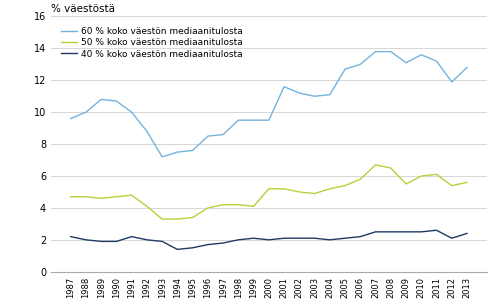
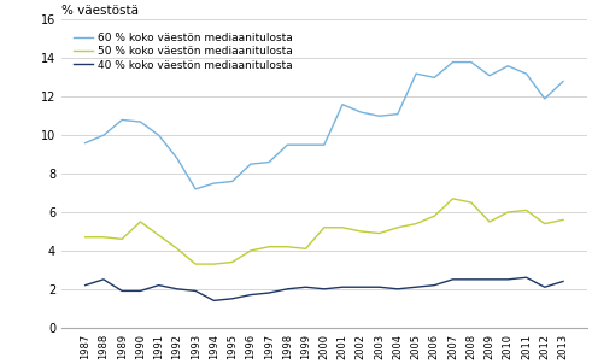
40 % koko väestön mediaanitulosta/1988: 2.0 -> 2.5
50 % koko väestön mediaanitulosta/1990: 4.7 -> 5.5
60 % koko väestön mediaanitulosta/2005: 12.7 -> 13.2
